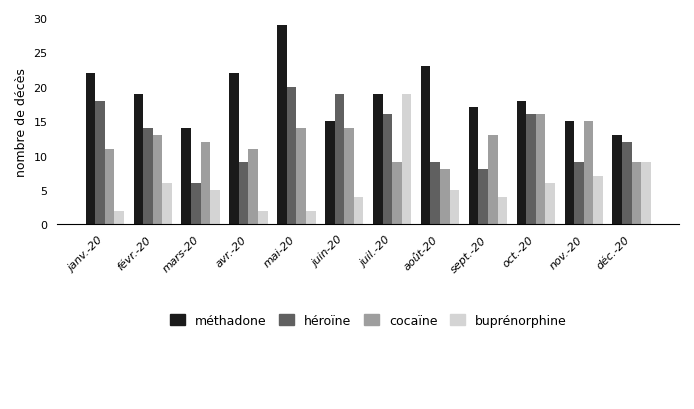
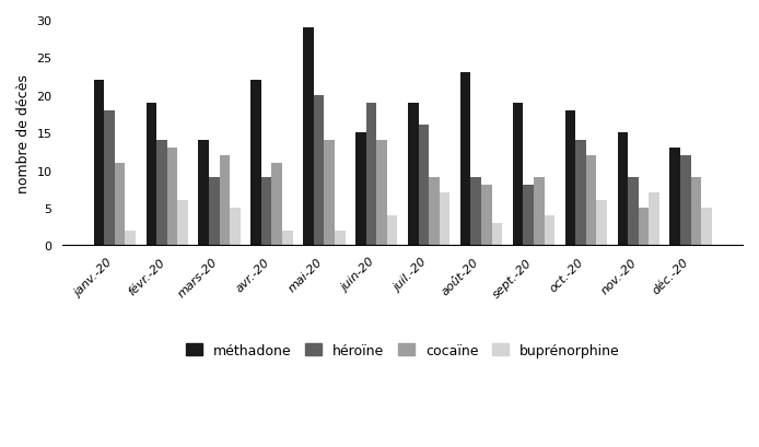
héroïne/mars-20: 6 -> 9
buprénorphine/juil.-20: 19 -> 7
buprénorphine/août-20: 5 -> 3
méthadone/sept.-20: 17 -> 19
cocaïne/sept.-20: 13 -> 9
héroïne/oct.-20: 16 -> 14
cocaïne/oct.-20: 16 -> 12
cocaïne/nov.-20: 15 -> 5
buprénorphine/déc.-20: 9 -> 5
